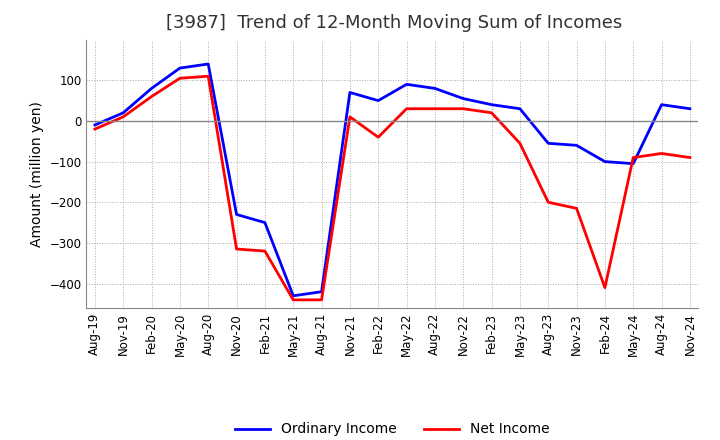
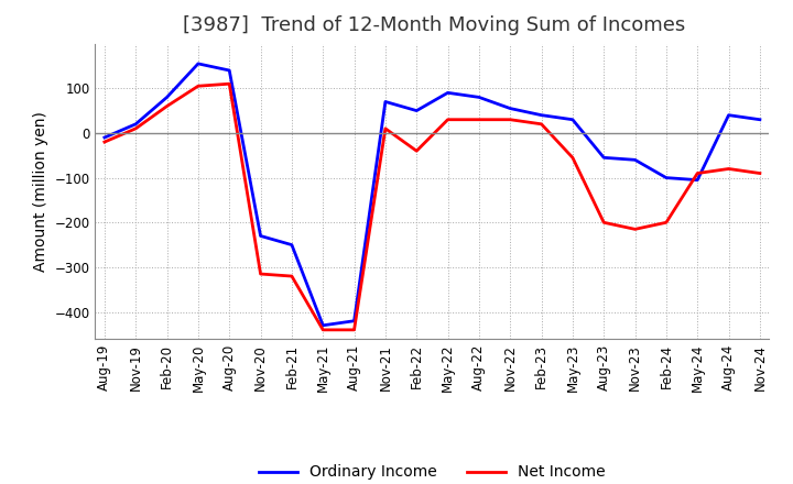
Ordinary Income/May-20: 130 -> 155
Net Income/Feb-24: -410 -> -200
